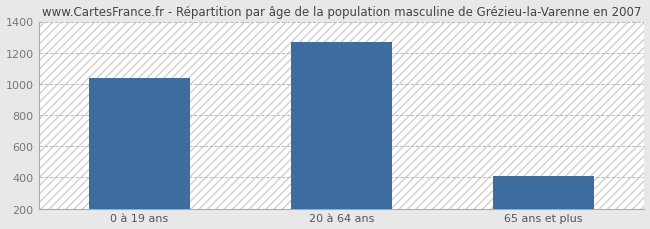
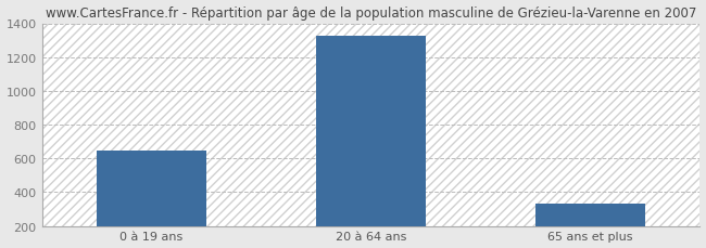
0 à 19 ans: 1040 -> 650
20 à 64 ans: 1270 -> 1330
65 ans et plus: 410 -> 340
